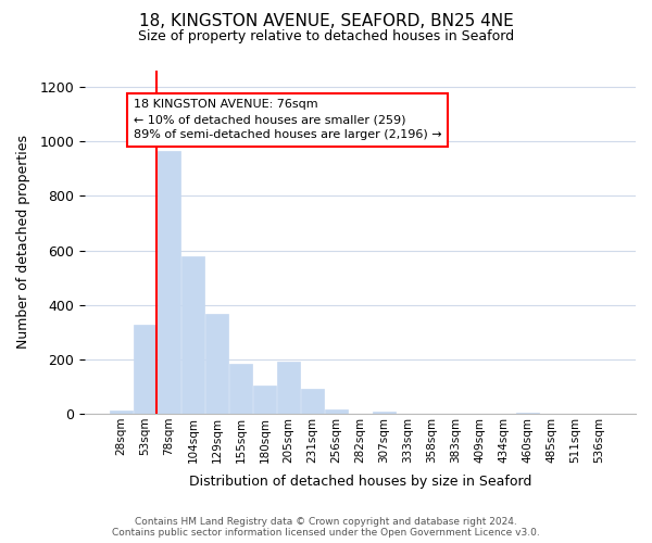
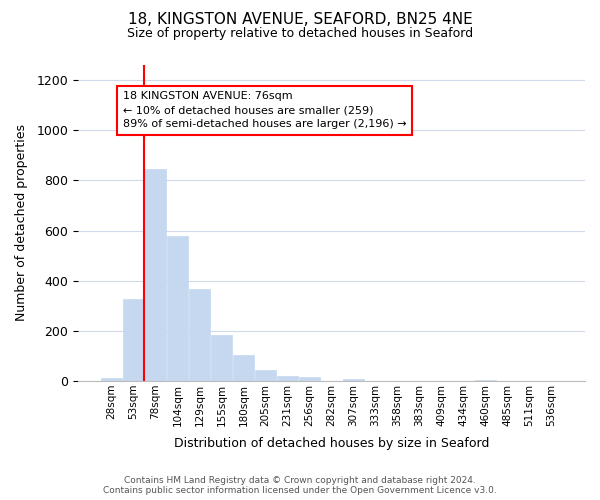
78sqm: 965 -> 845
205sqm: 190 -> 45
231sqm: 90 -> 20
